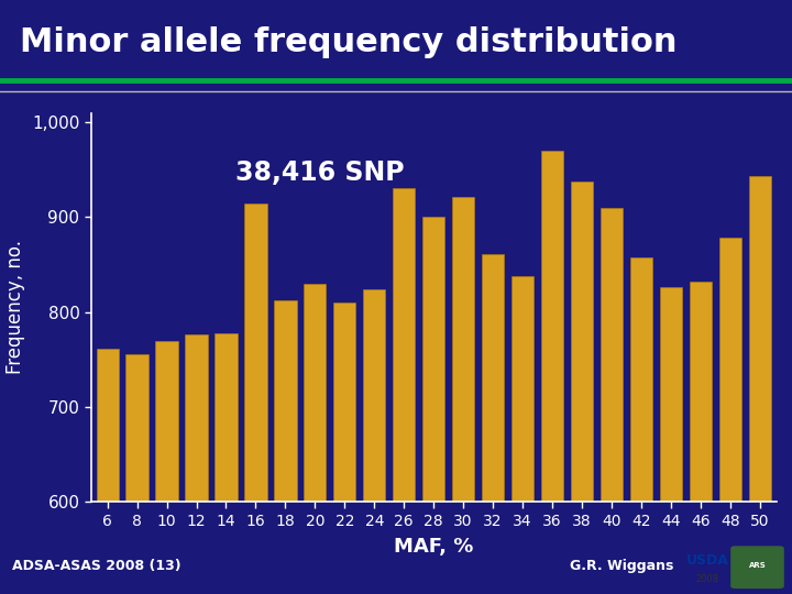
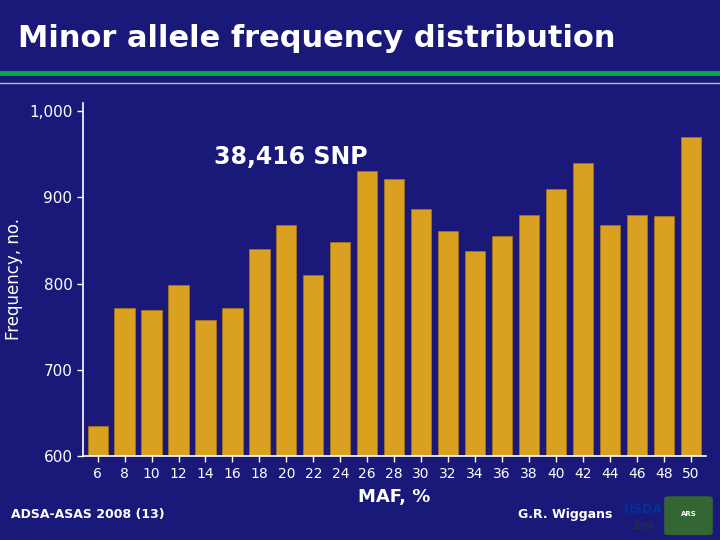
6: 762 -> 635
8: 756 -> 772
12: 776 -> 798
14: 778 -> 758
16: 914 -> 772
18: 812 -> 840
20: 830 -> 868
24: 824 -> 848
28: 900 -> 921
30: 922 -> 887
36: 970 -> 855
38: 938 -> 880
42: 858 -> 940
44: 826 -> 868
46: 832 -> 880
50: 944 -> 970
